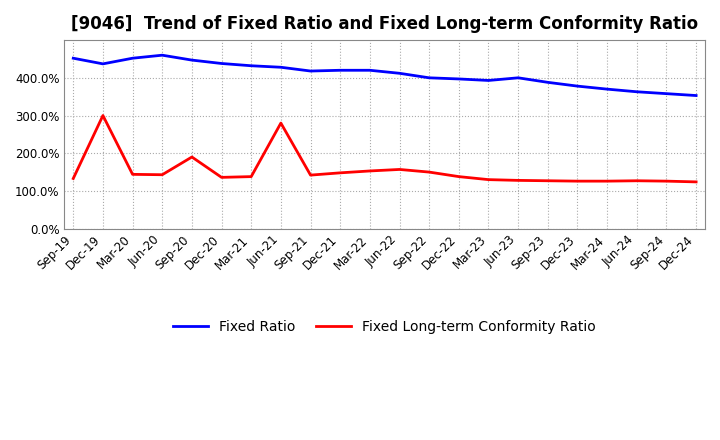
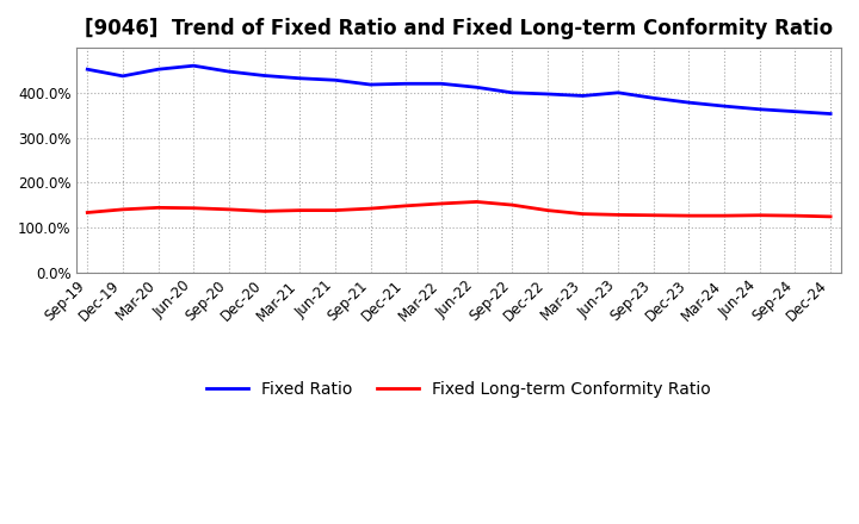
Fixed Long-term Conformity Ratio/Dec-19: 300% -> 140%
Fixed Long-term Conformity Ratio/Sep-20: 190% -> 140%
Fixed Long-term Conformity Ratio/Jun-21: 280% -> 138%
